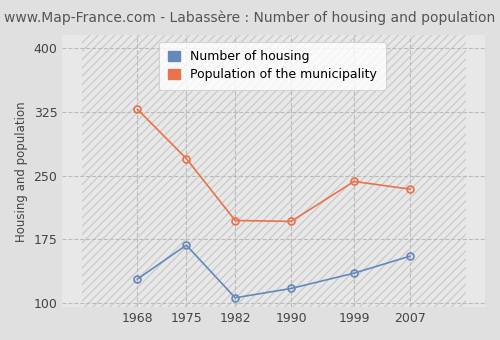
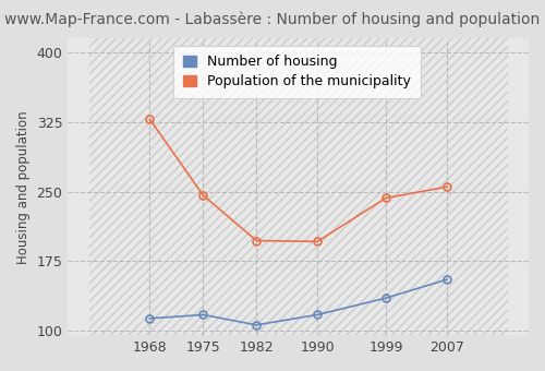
Number of housing/1968: 128 -> 113
Number of housing/1975: 168 -> 117
Population of the municipality/1975: 270 -> 246
Population of the municipality/2007: 234 -> 255
